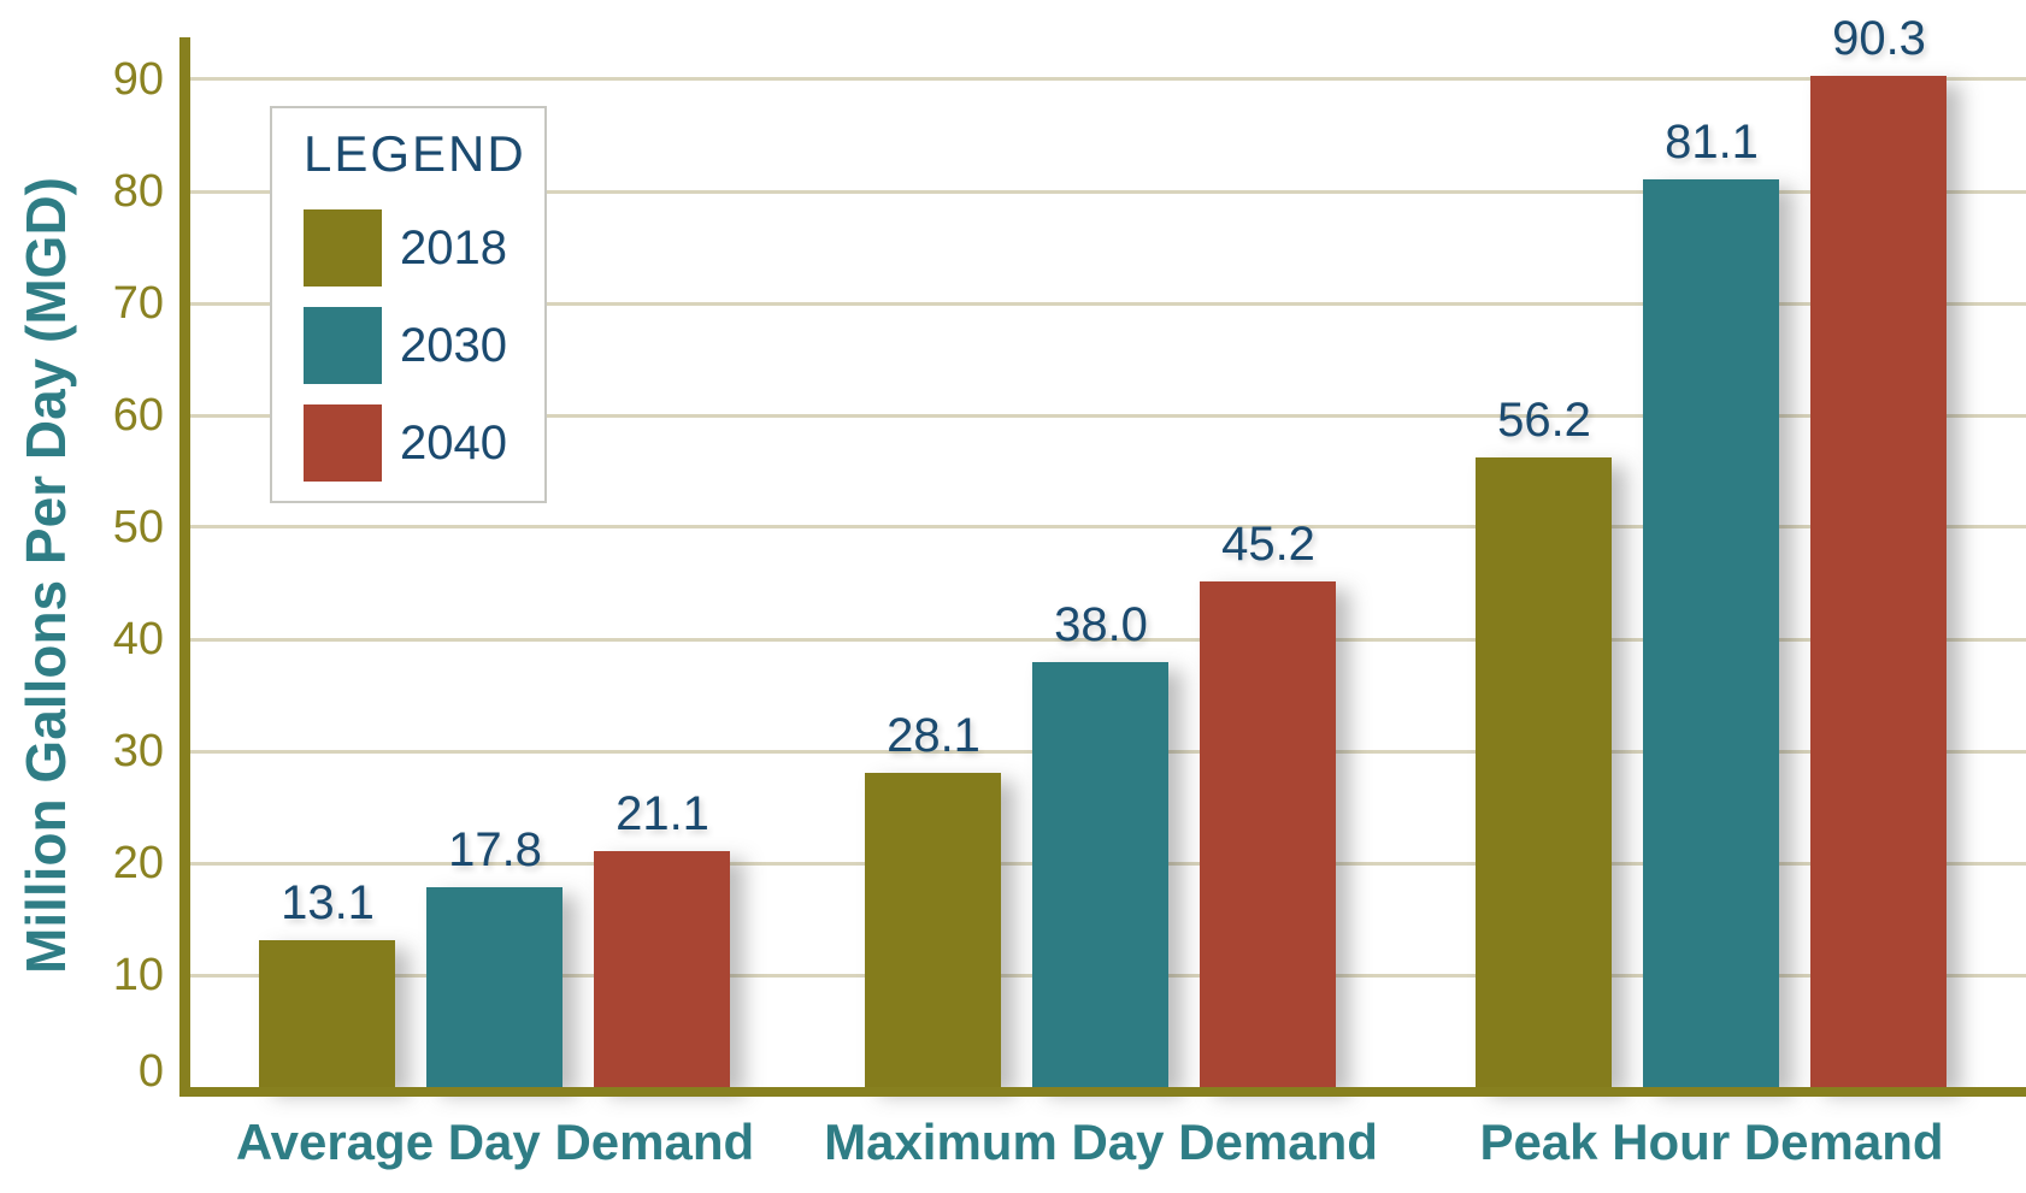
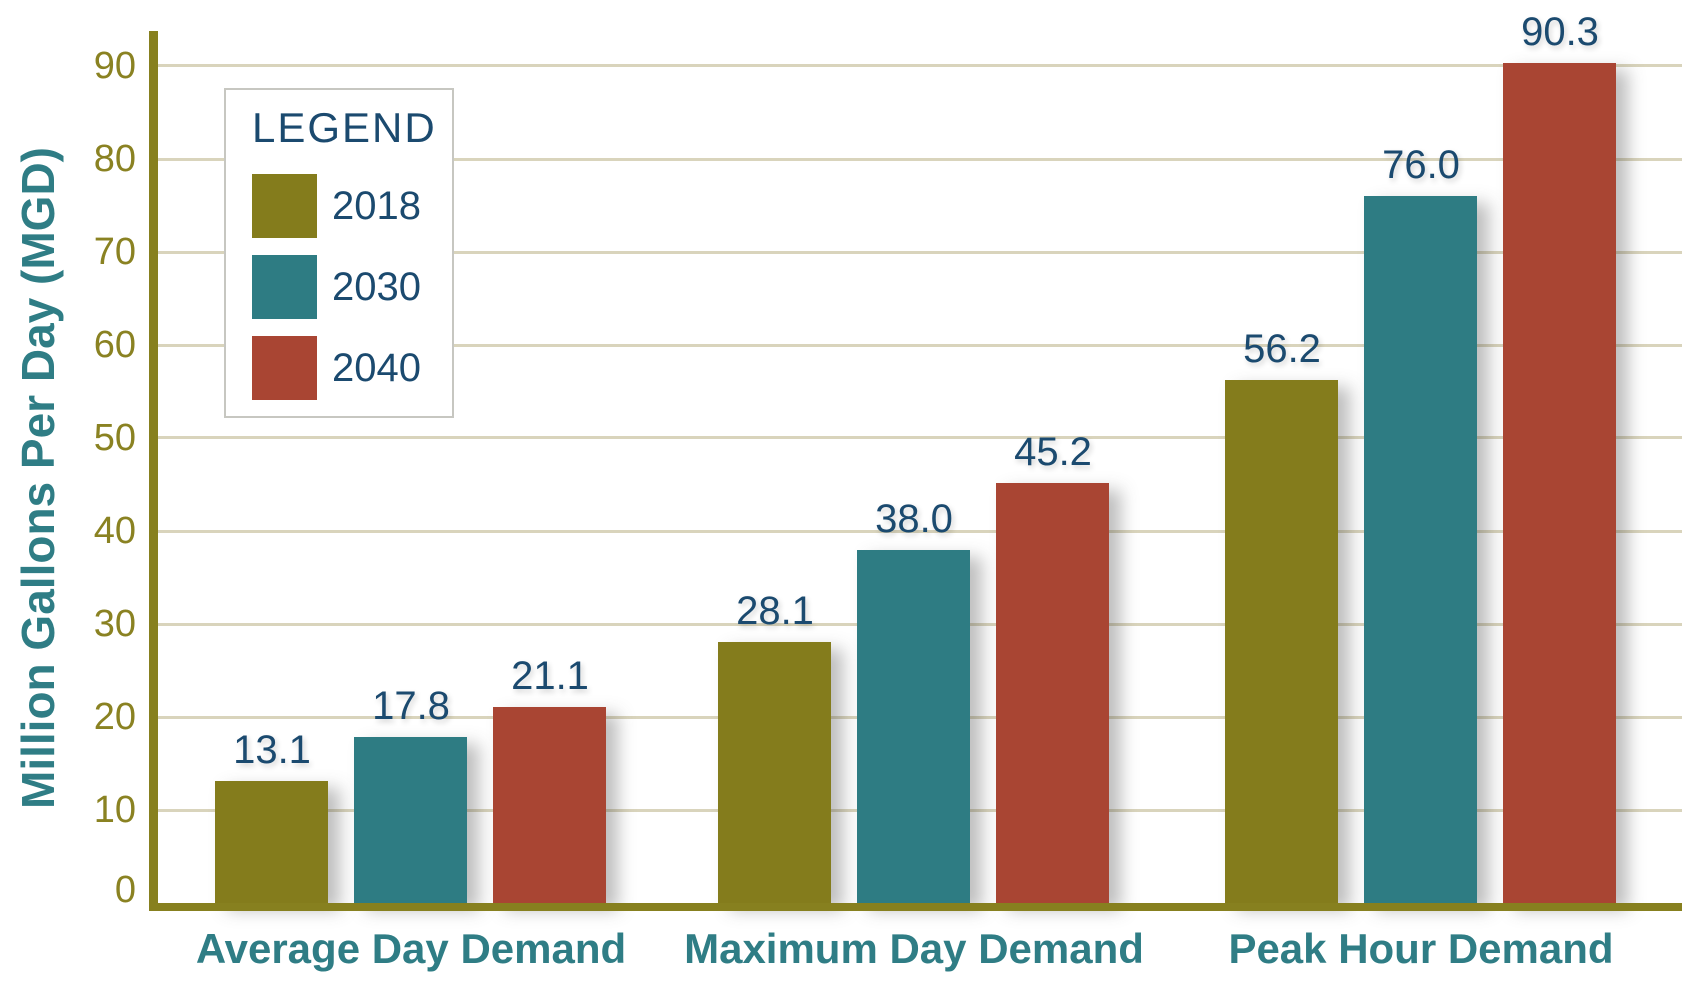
2030/Peak Hour Demand: 81.1 -> 76.0
